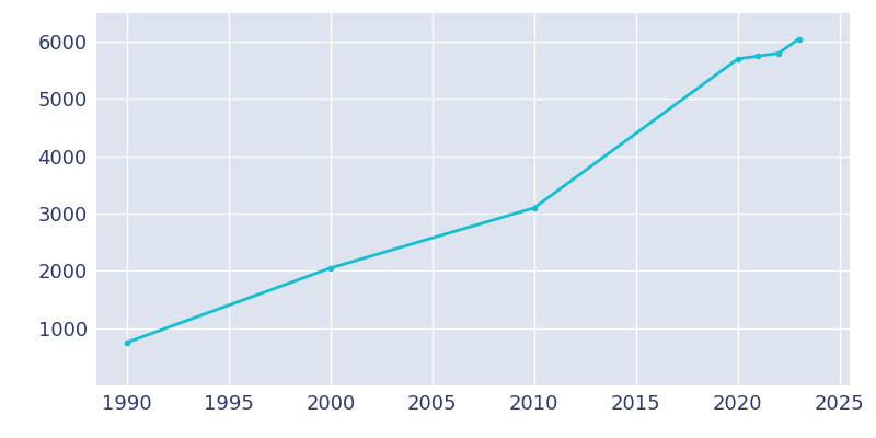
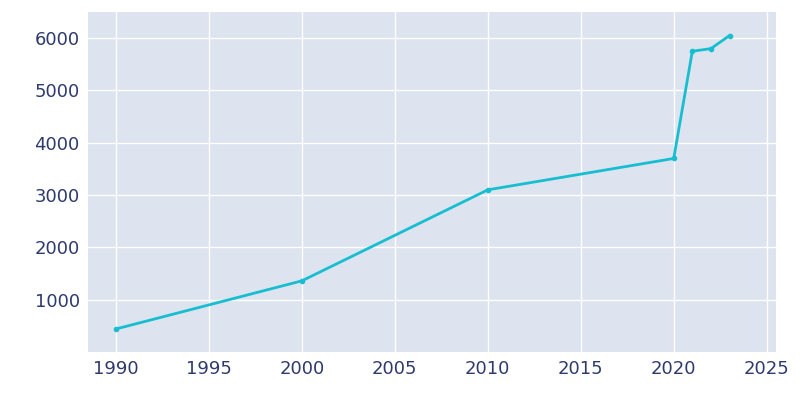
1990: 750 -> 440
2000: 2050 -> 1360
2020: 5700 -> 3700
